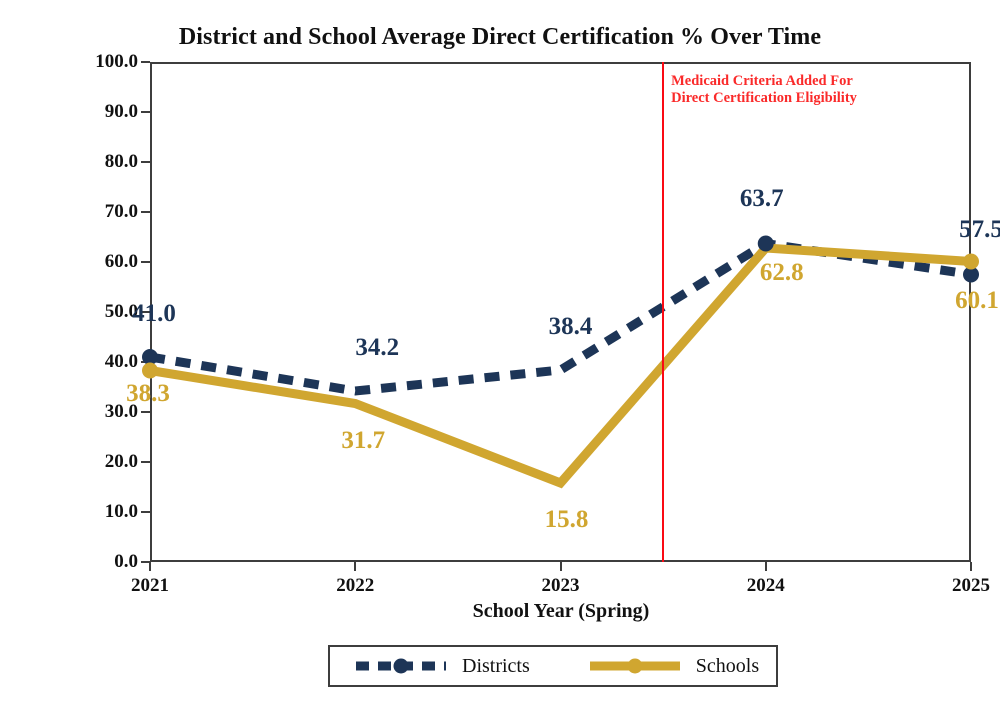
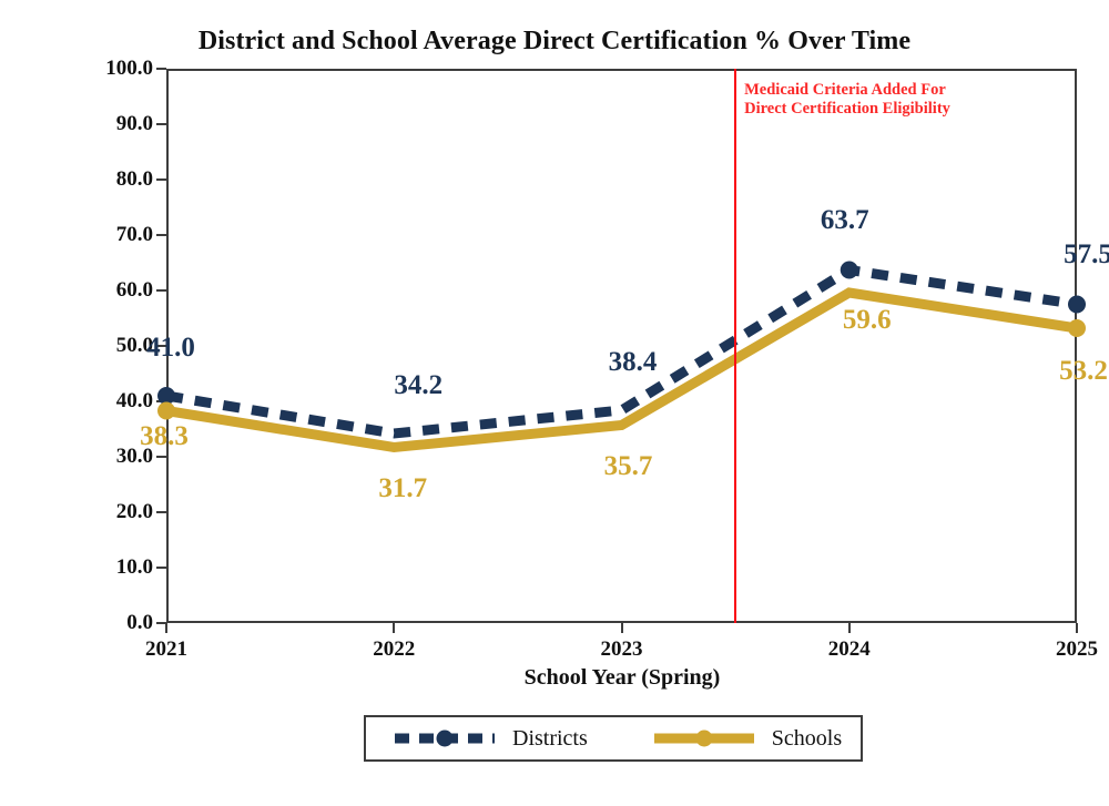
Schools/2023: 15.8 -> 35.7
Schools/2024: 62.8 -> 59.6
Schools/2025: 60.1 -> 53.2
